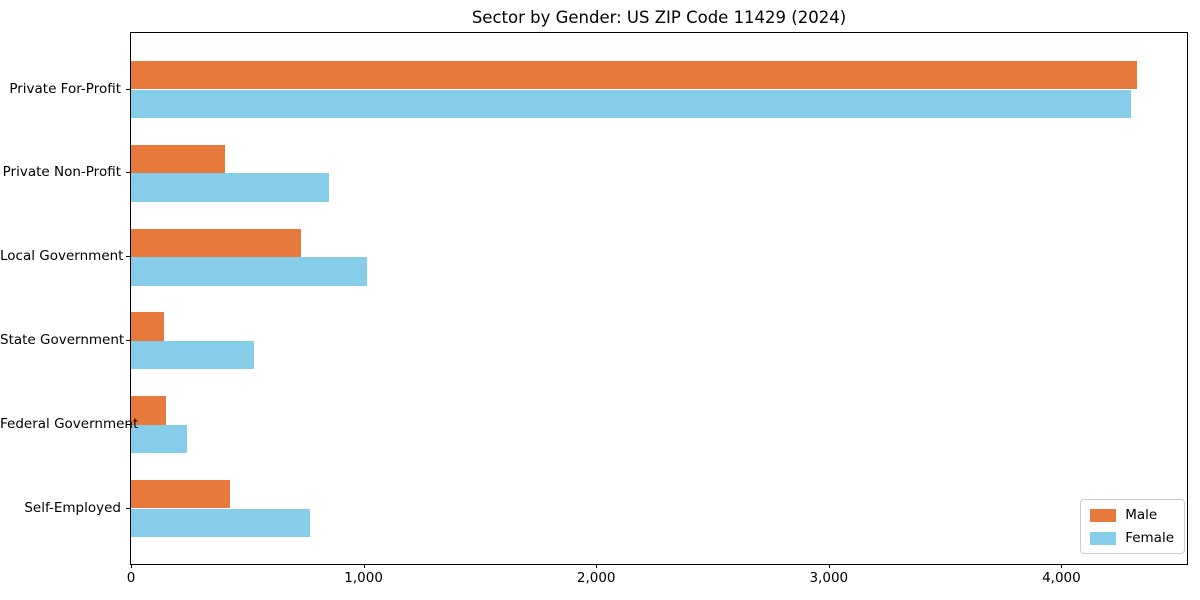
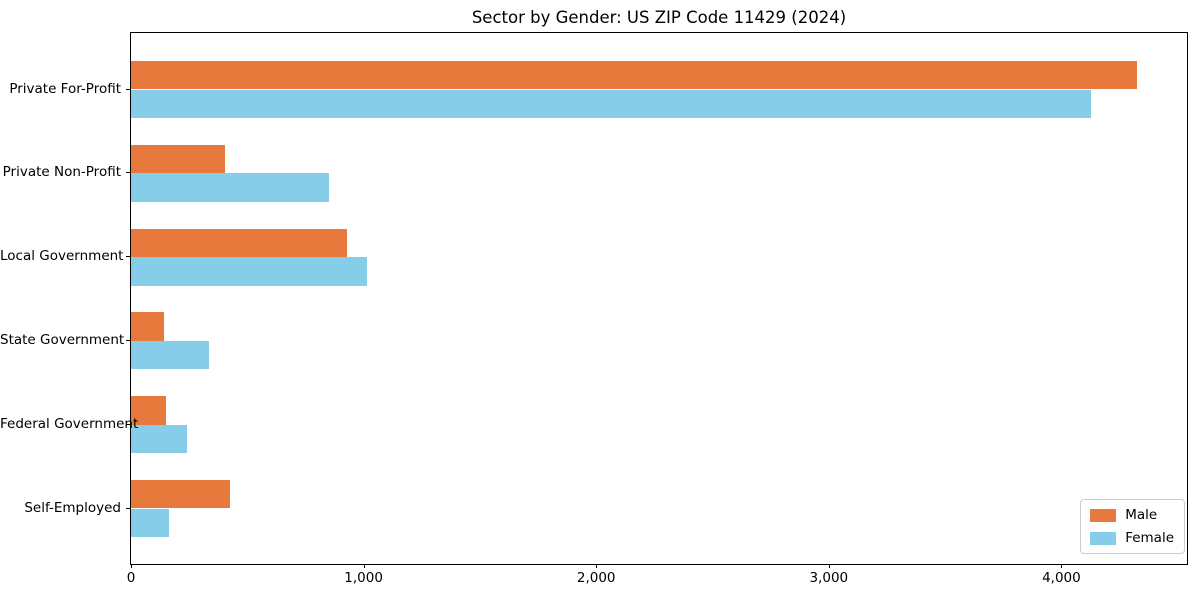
Female/Private For-Profit: 4300 -> 4120
Male/Local Government: 730 -> 930
Female/State Government: 530 -> 340
Female/Self-Employed: 770 -> 160
